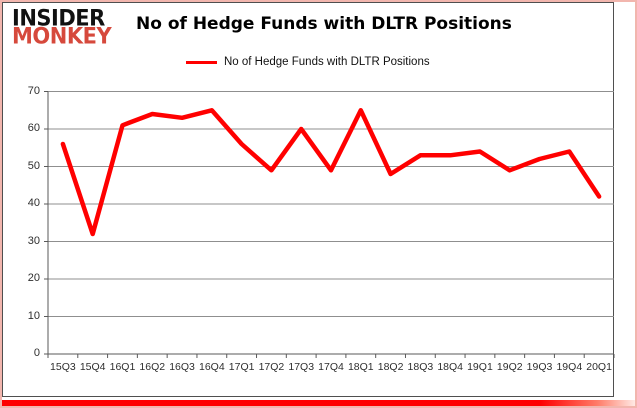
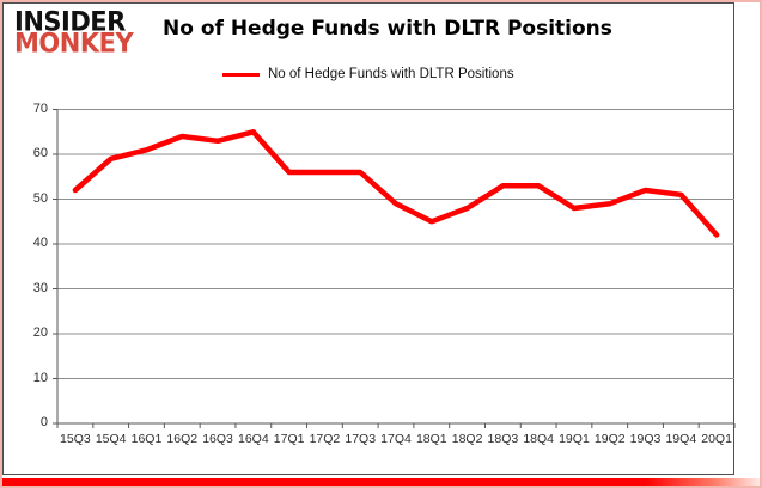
15Q3: 56 -> 52
15Q4: 32 -> 59
17Q2: 49 -> 56
17Q3: 60 -> 56
18Q1: 65 -> 45
19Q1: 54 -> 48
19Q4: 54 -> 51
